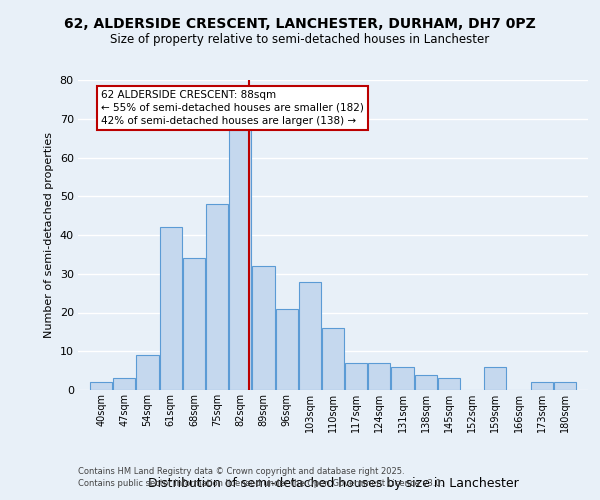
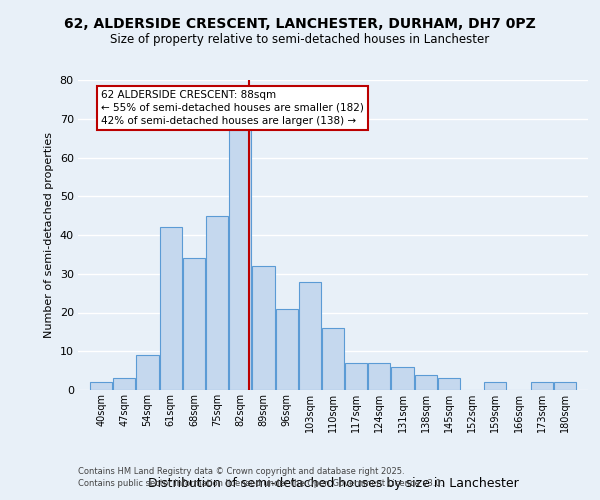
75sqm: 48 -> 45
159sqm: 6 -> 2
